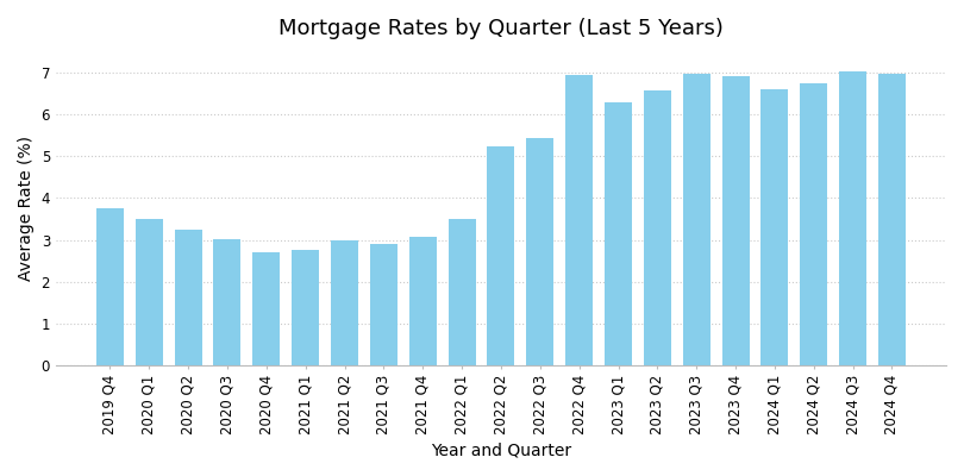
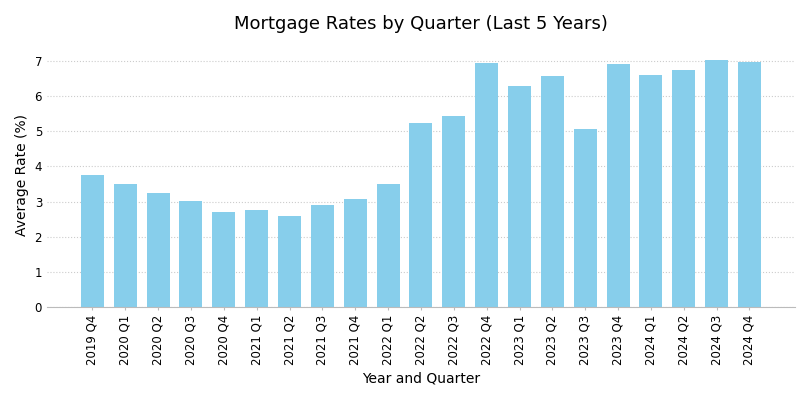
2021 Q2: 3.00 -> 2.60
2023 Q3: 6.97 -> 5.05
